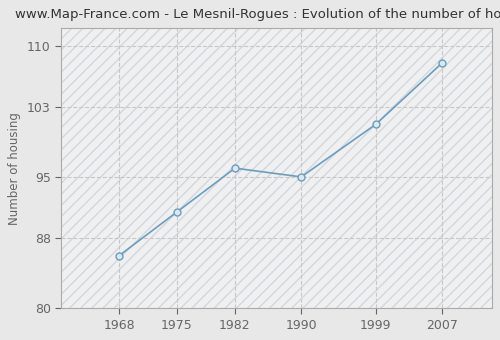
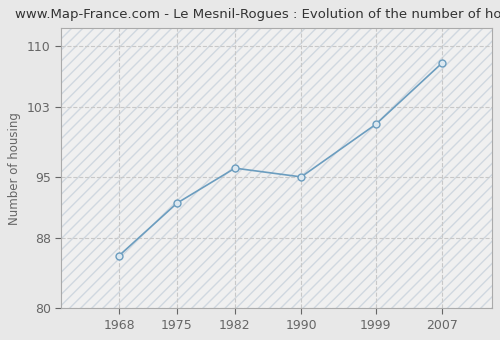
1975: 91 -> 92
